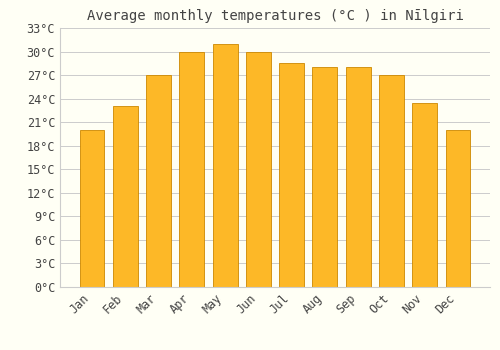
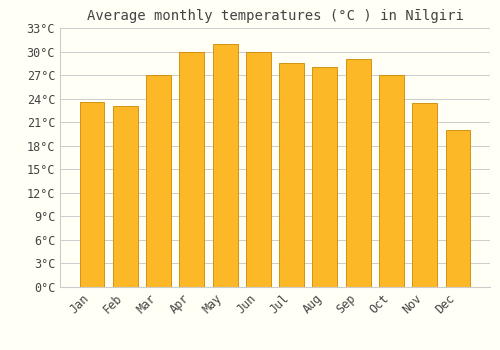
Jan: 20.0°C -> 23.6°C
Sep: 28.0°C -> 29.0°C
